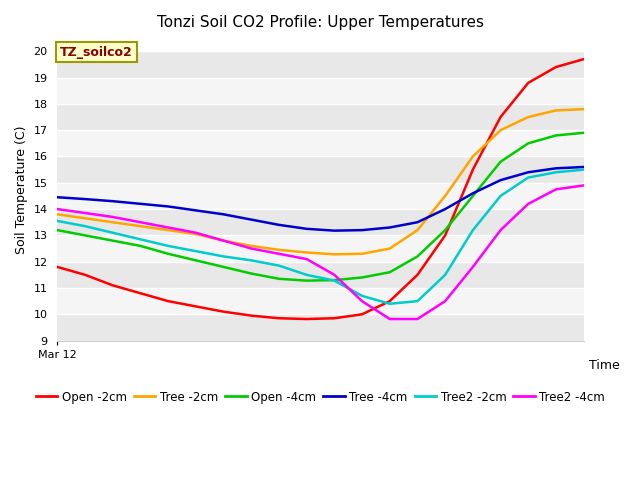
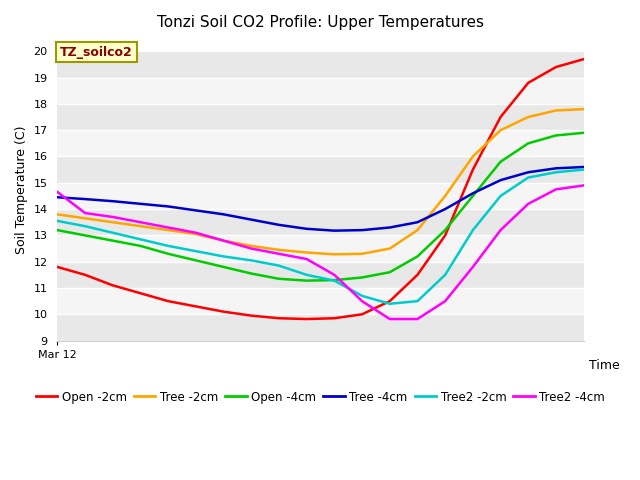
Tree2 -4cm/Mar 12: 14.00 -> 14.65
